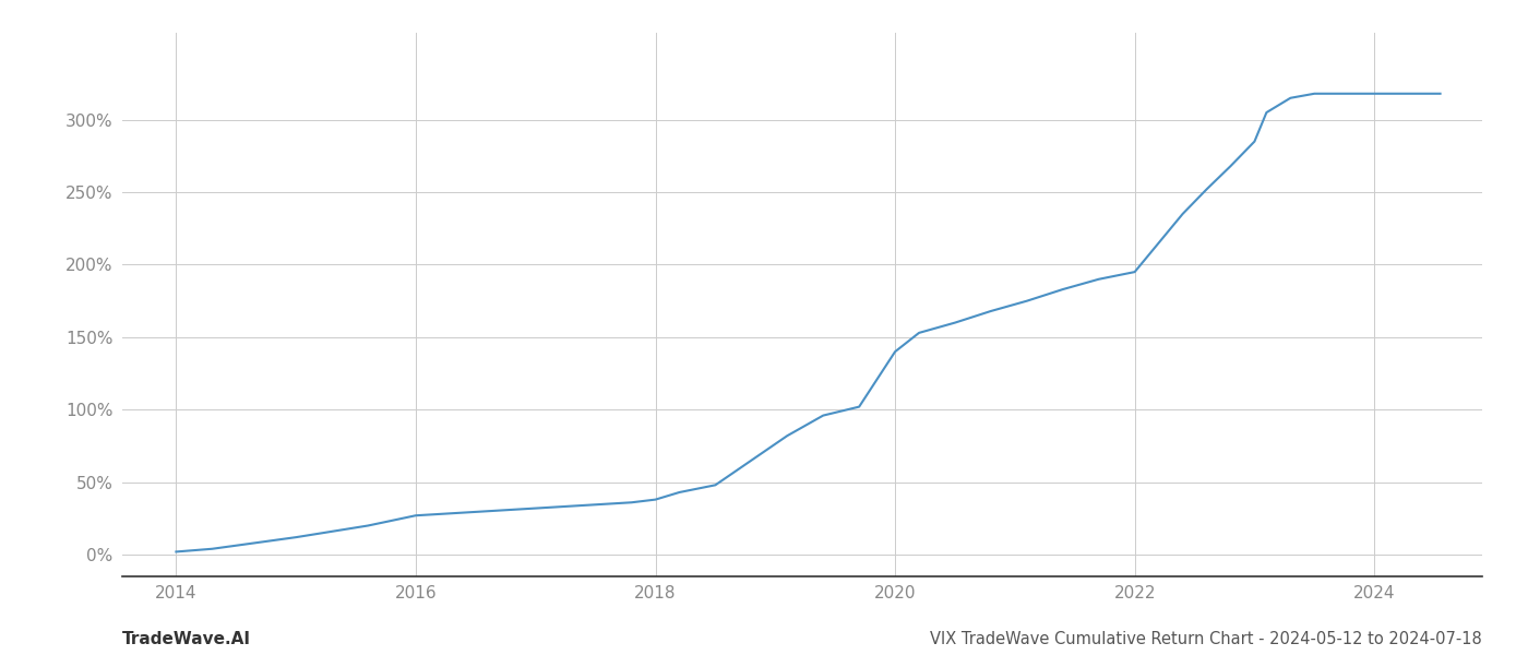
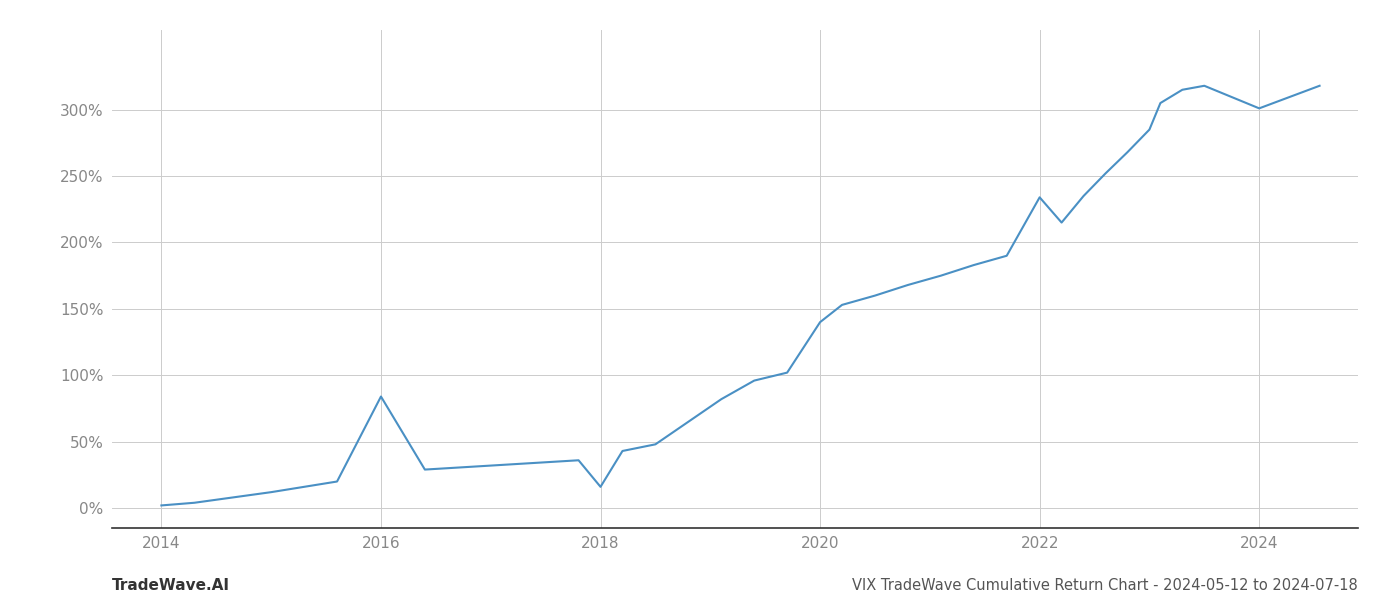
2016: 27% -> 84%
2018: 38% -> 16%
2022: 195% -> 234%
2024: 318% -> 301%
